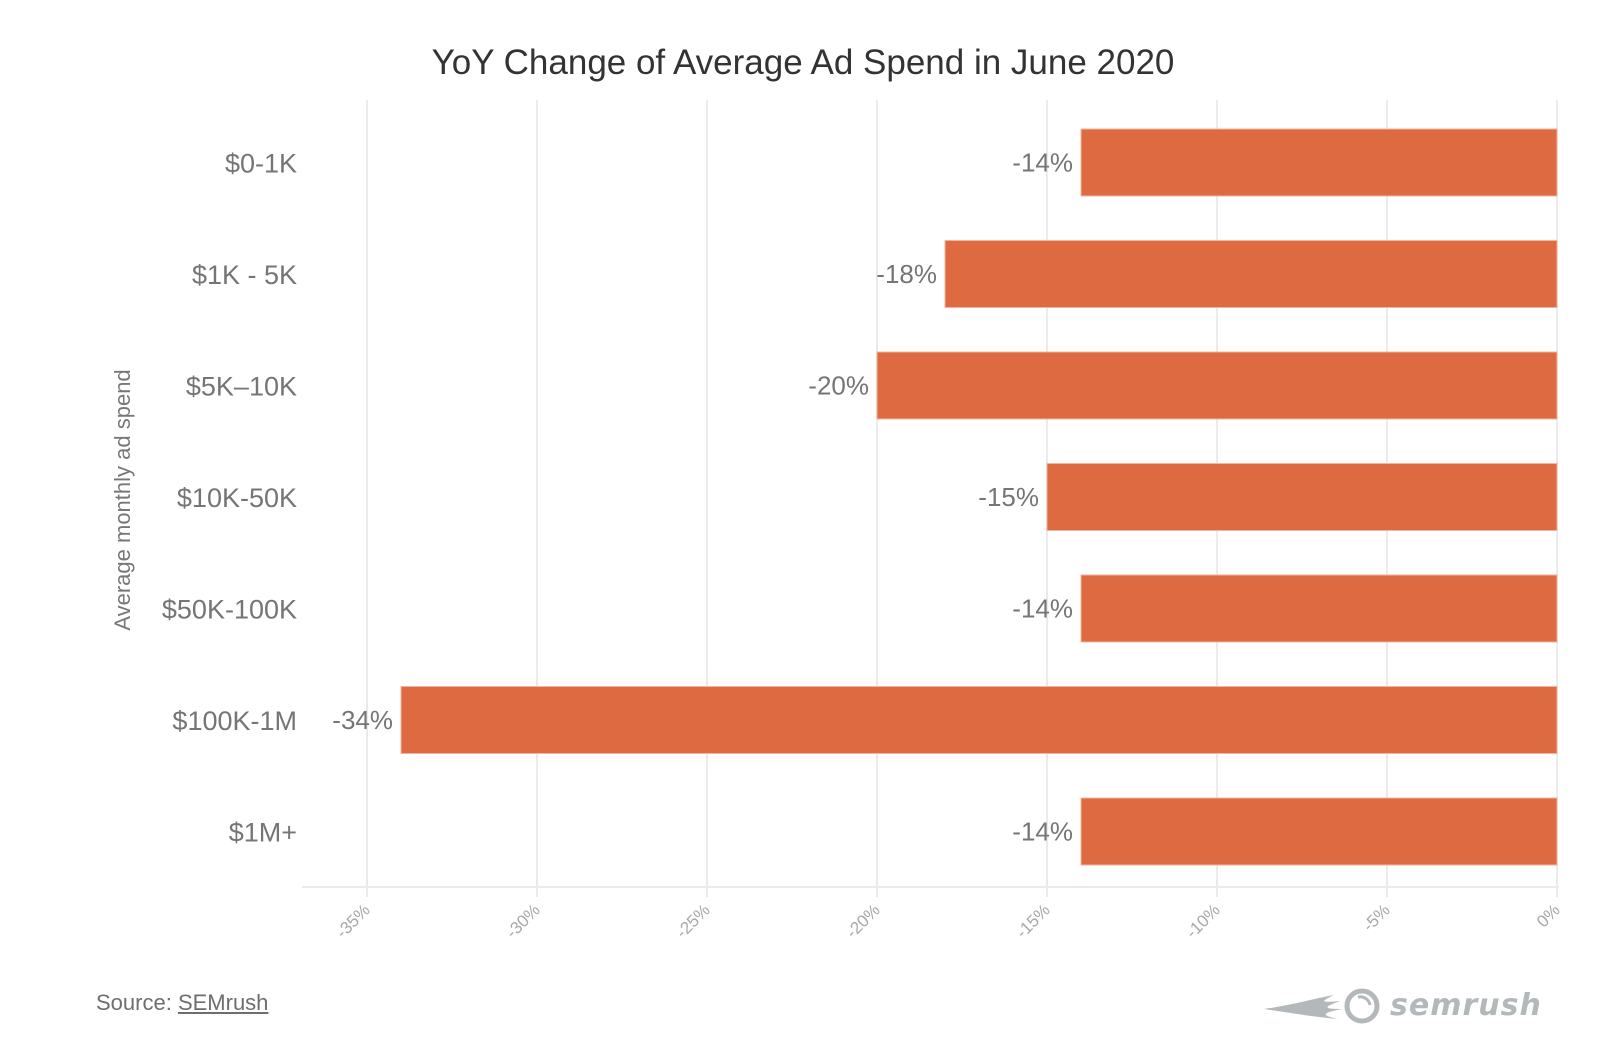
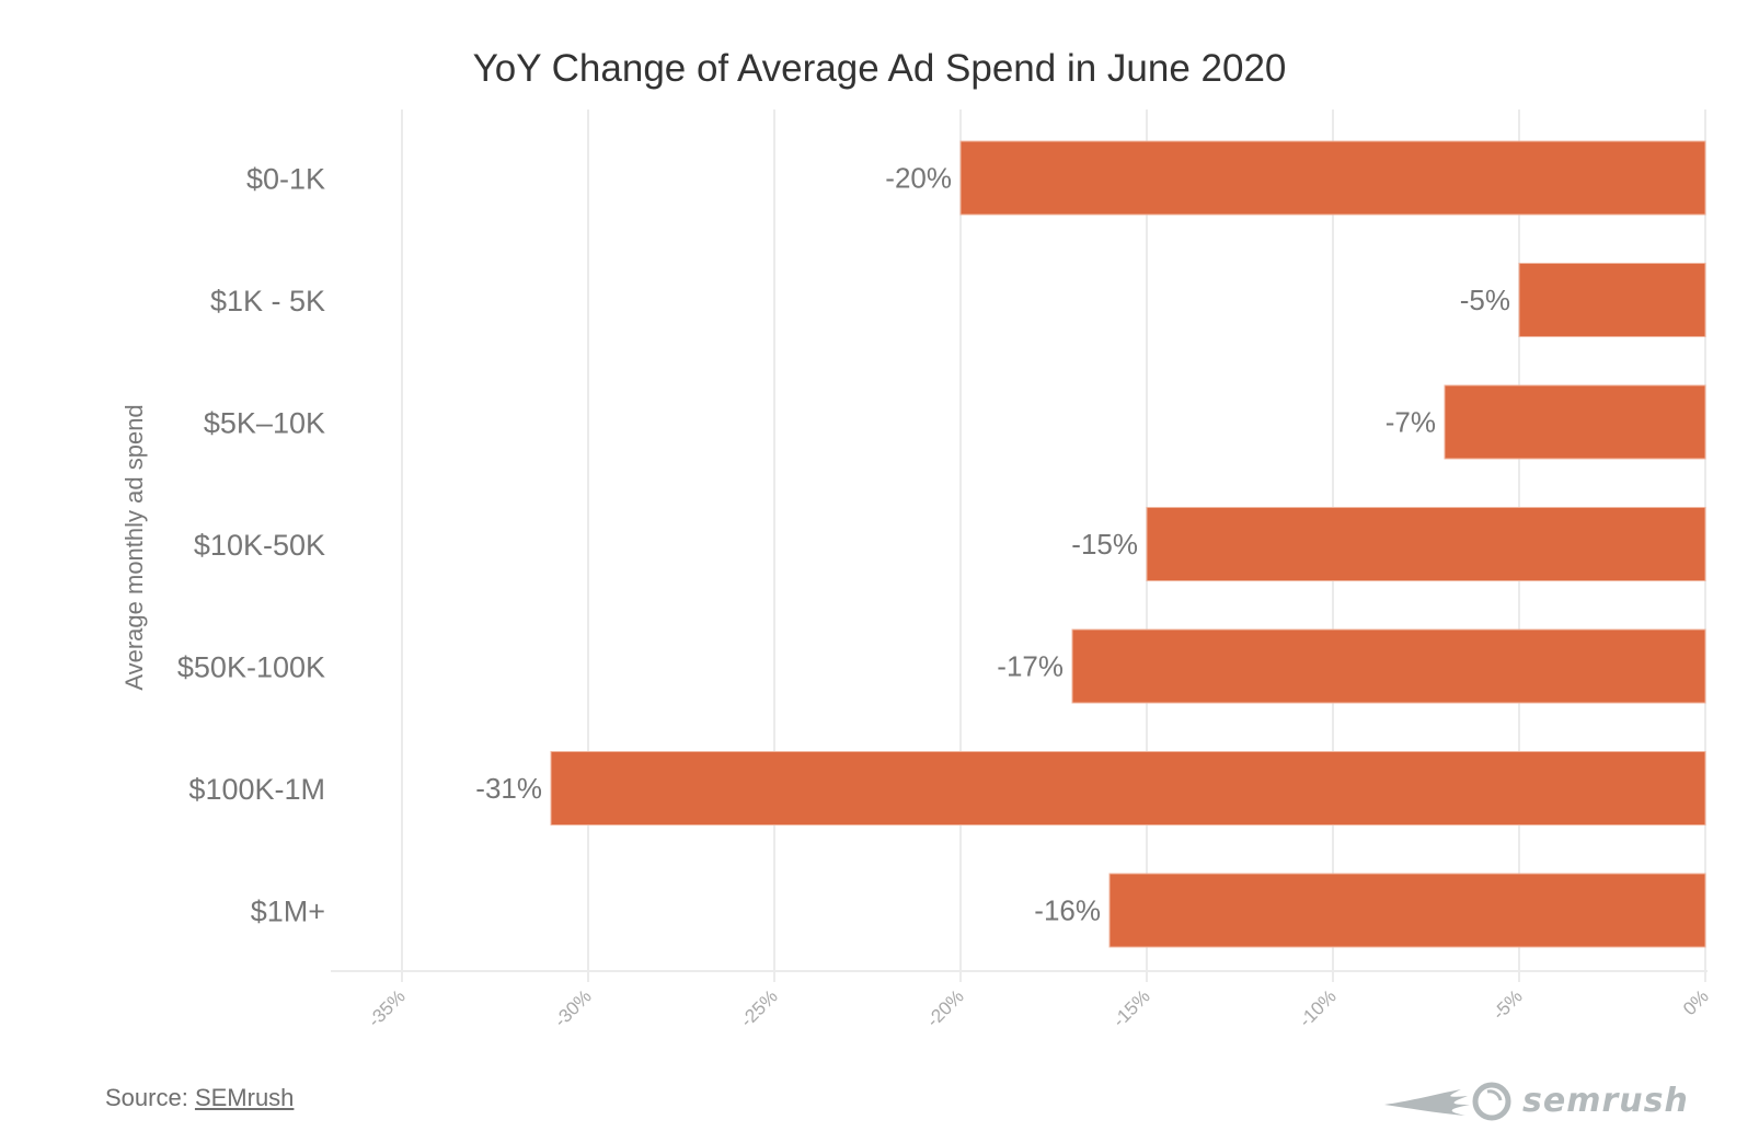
$0-1K: -14% -> -20%
$1K - 5K: -18% -> -5%
$5K–10K: -20% -> -7%
$50K-100K: -14% -> -17%
$100K-1M: -34% -> -31%
$1M+: -14% -> -16%
